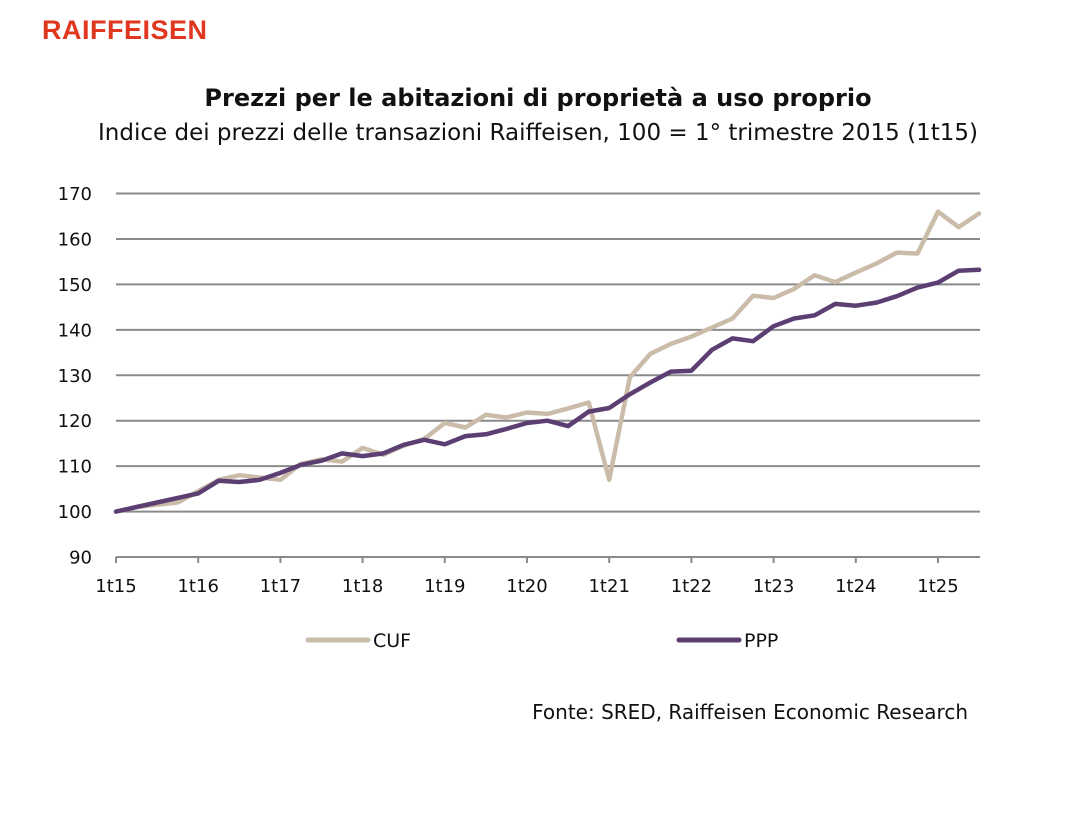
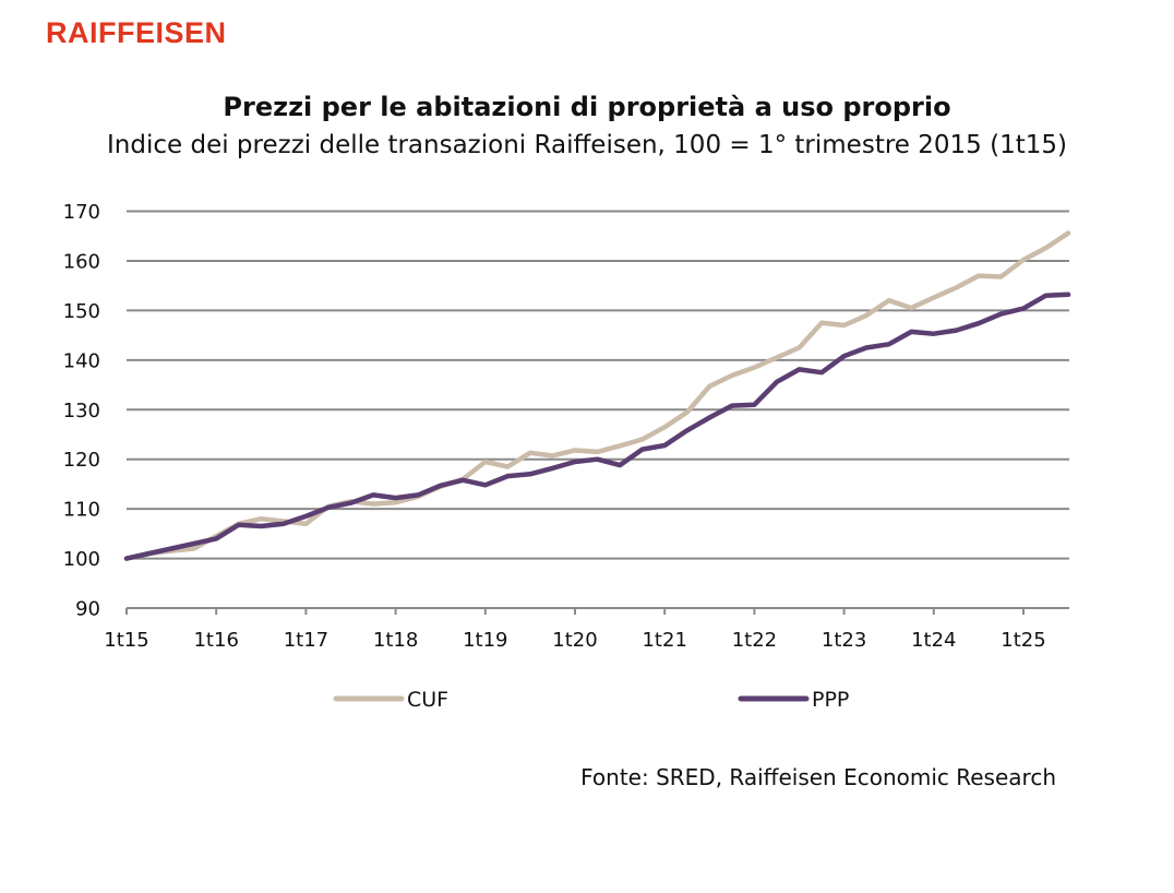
CUF/1t18: 114 -> 111
CUF/1t21: 107 -> 126
CUF/1t25: 166 -> 160
